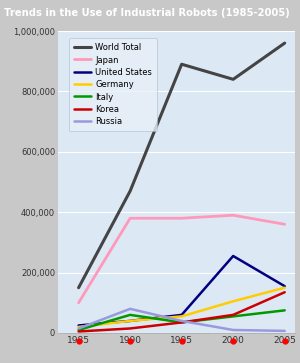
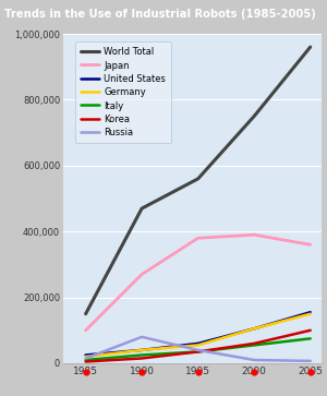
Japan/1990: 380,000 -> 270,000
Italy/1990: 60,000 -> 25,000
World Total/1995: 890,000 -> 560,000
World Total/2000: 840,000 -> 750,000
United States/2000: 255,000 -> 105,000
Korea/2005: 135,000 -> 100,000
